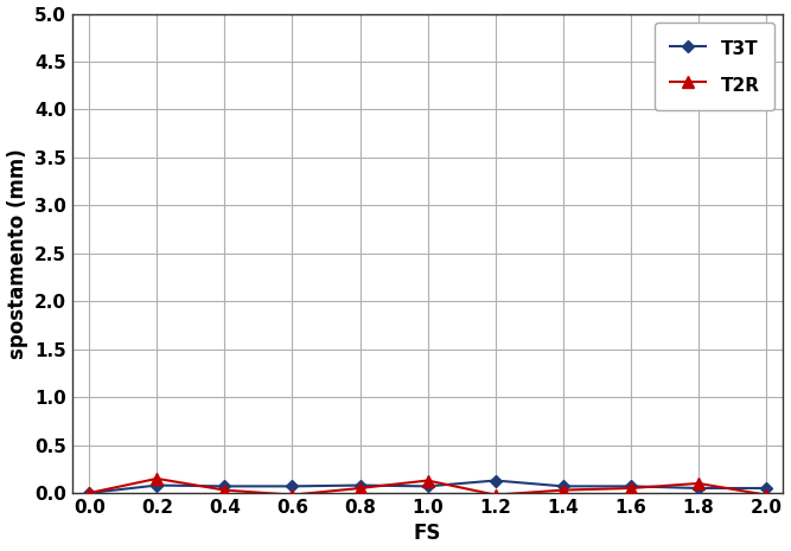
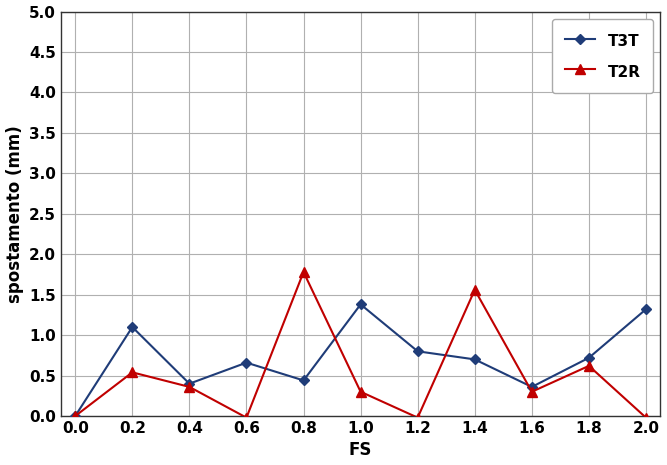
T3T/0.2: 0.08 -> 1.10
T2R/0.2: 0.15 -> 0.54
T3T/0.4: 0.07 -> 0.40
T2R/0.4: 0.03 -> 0.36
T3T/0.6: 0.07 -> 0.66
T3T/0.8: 0.08 -> 0.44
T2R/0.8: 0.05 -> 1.78
T3T/1.0: 0.07 -> 1.38
T2R/1.0: 0.13 -> 0.30
T3T/1.2: 0.13 -> 0.80
T3T/1.4: 0.07 -> 0.70
T2R/1.4: 0.03 -> 1.56
T3T/1.6: 0.07 -> 0.36
T2R/1.6: 0.05 -> 0.30
T3T/1.8: 0.05 -> 0.72
T2R/1.8: 0.10 -> 0.62
T3T/2.0: 0.05 -> 1.32
